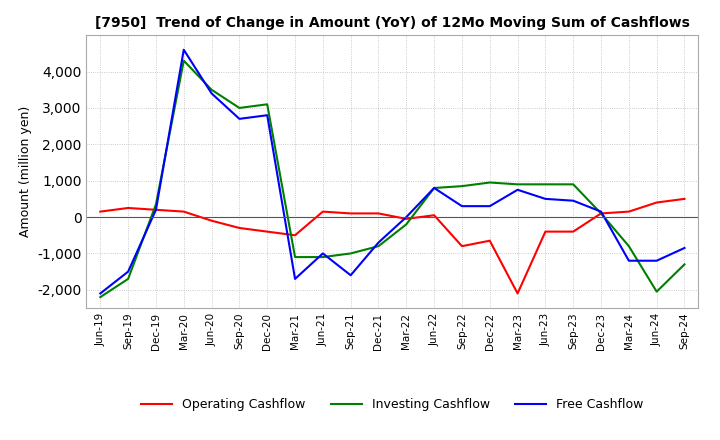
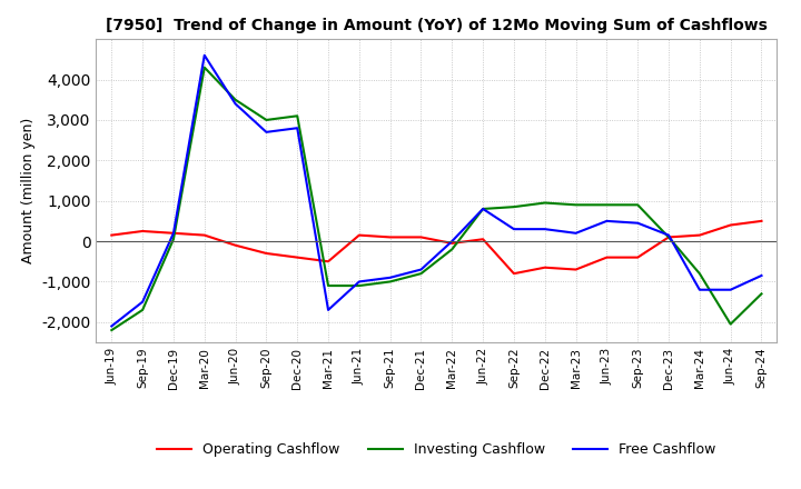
Investing Cashflow/Dec-19: 350 -> 50
Free Cashflow/Sep-21: -1,600 -> -900
Operating Cashflow/Mar-23: -2,100 -> -700
Free Cashflow/Mar-23: 750 -> 200
